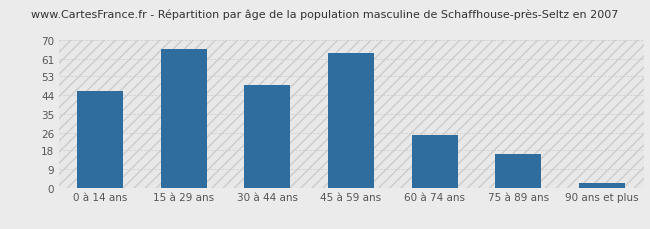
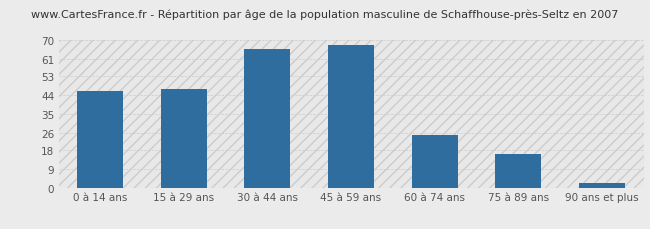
15 à 29 ans: 66 -> 47
30 à 44 ans: 49 -> 66
45 à 59 ans: 64 -> 68
